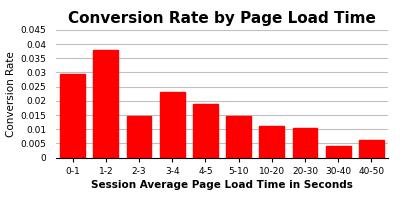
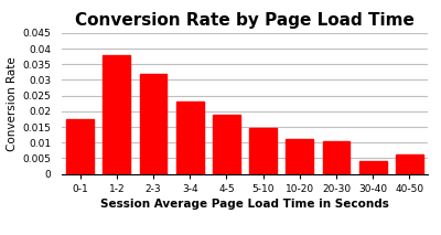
0-1: 0.0295 -> 0.0175
2-3: 0.0145 -> 0.0320
